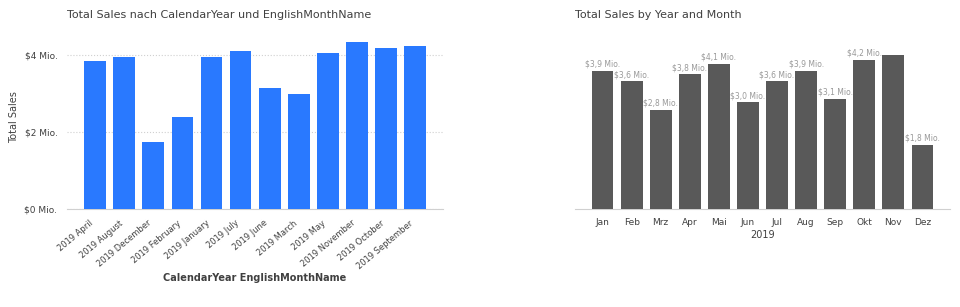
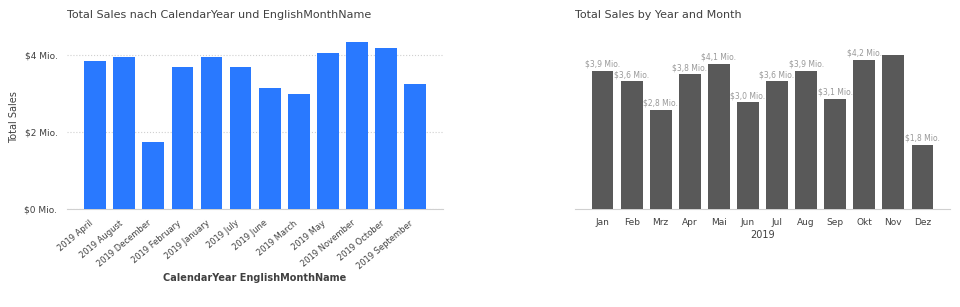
Total Sales nach CalendarYear und EnglishMonthName/2019 February: $2.40 Mio. -> $3.70 Mio.
Total Sales nach CalendarYear und EnglishMonthName/2019 July: $4.10 Mio. -> $3.70 Mio.
Total Sales nach CalendarYear und EnglishMonthName/2019 September: $4.25 Mio. -> $3.25 Mio.
